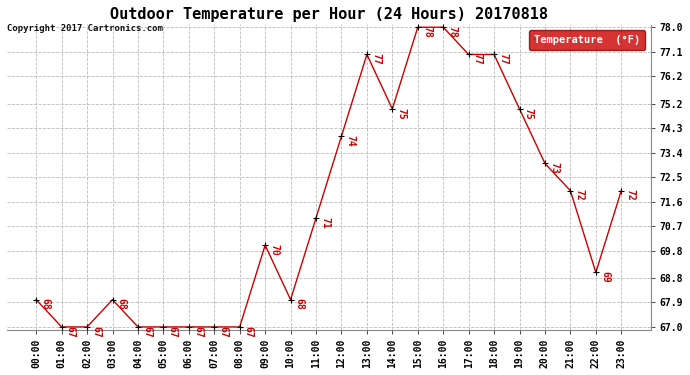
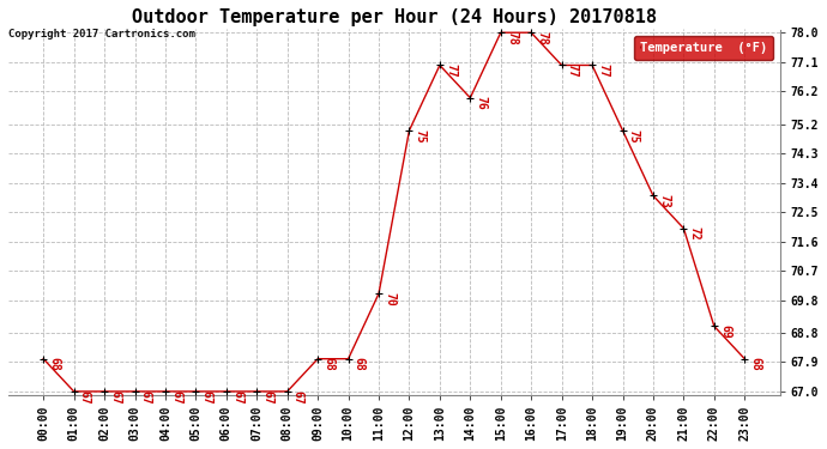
03:00: 68 -> 67
09:00: 70 -> 68
11:00: 71 -> 70
12:00: 74 -> 75
14:00: 75 -> 76
23:00: 72 -> 68
